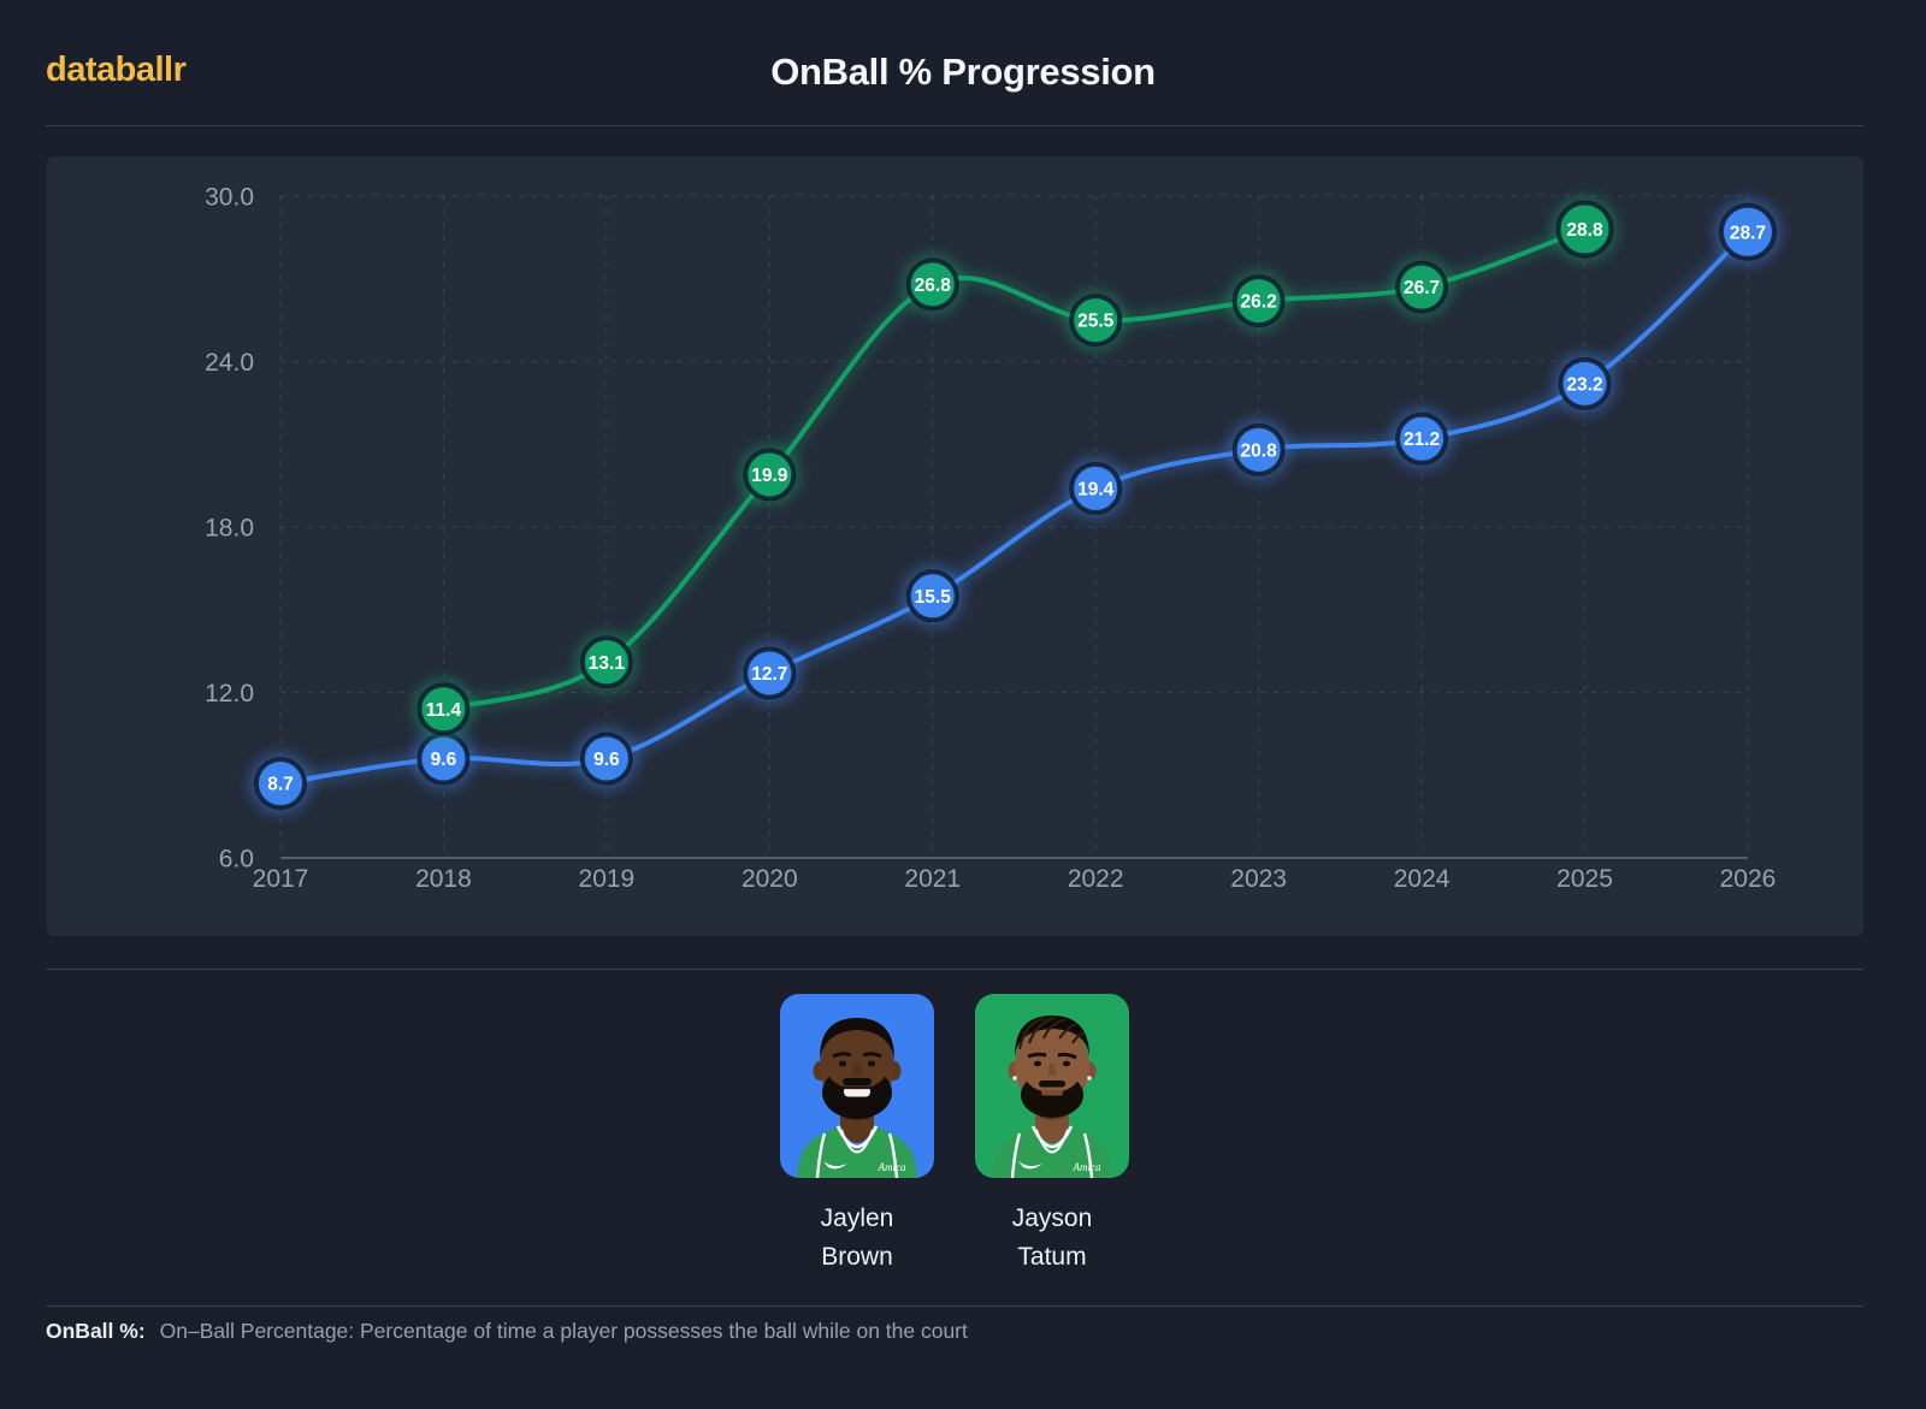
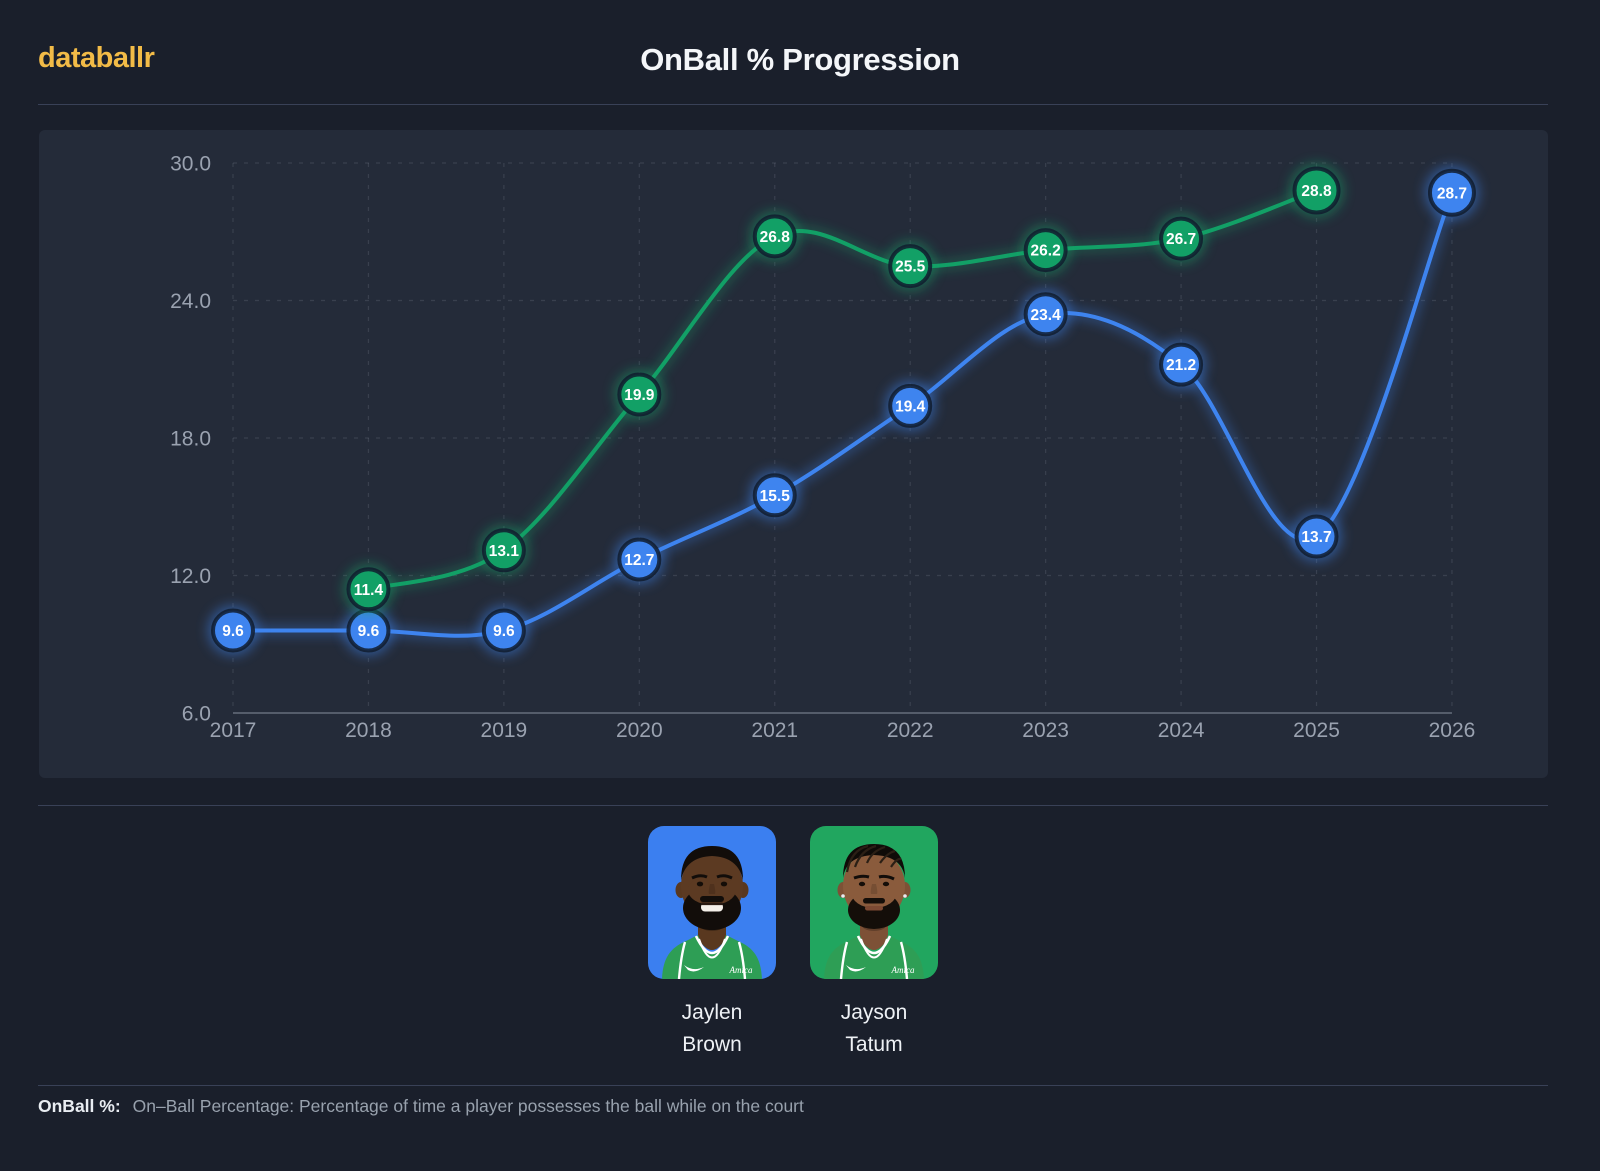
Jaylen Brown/2017: 8.7 -> 9.6
Jaylen Brown/2023: 20.8 -> 23.4
Jaylen Brown/2025: 23.2 -> 13.7
